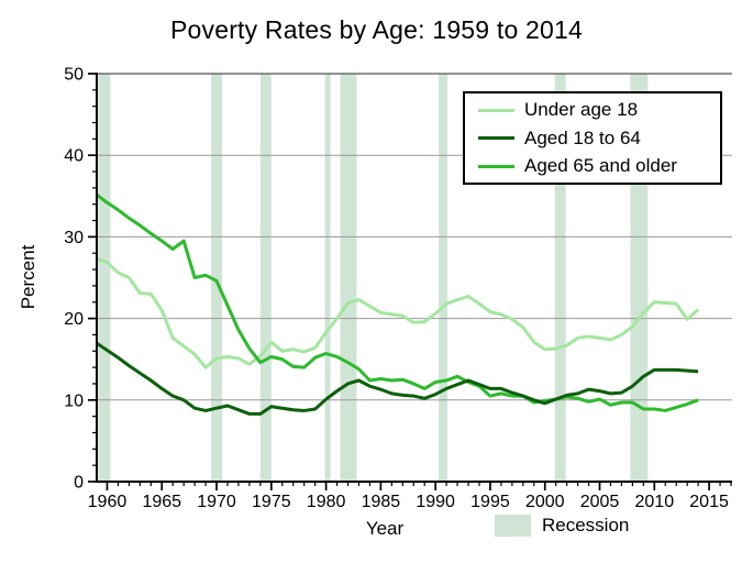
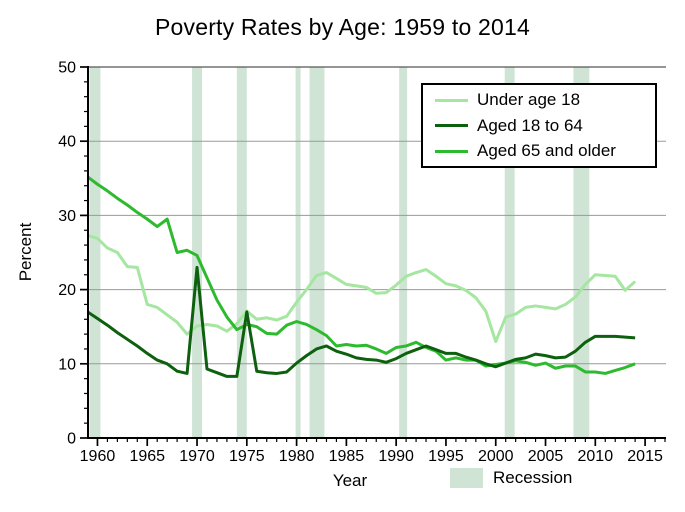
Under age 18/1965: 21 -> 18
Aged 18 to 64/1970: 9 -> 23
Aged 18 to 64/1975: 9 -> 17
Under age 18/2000: 16 -> 13
